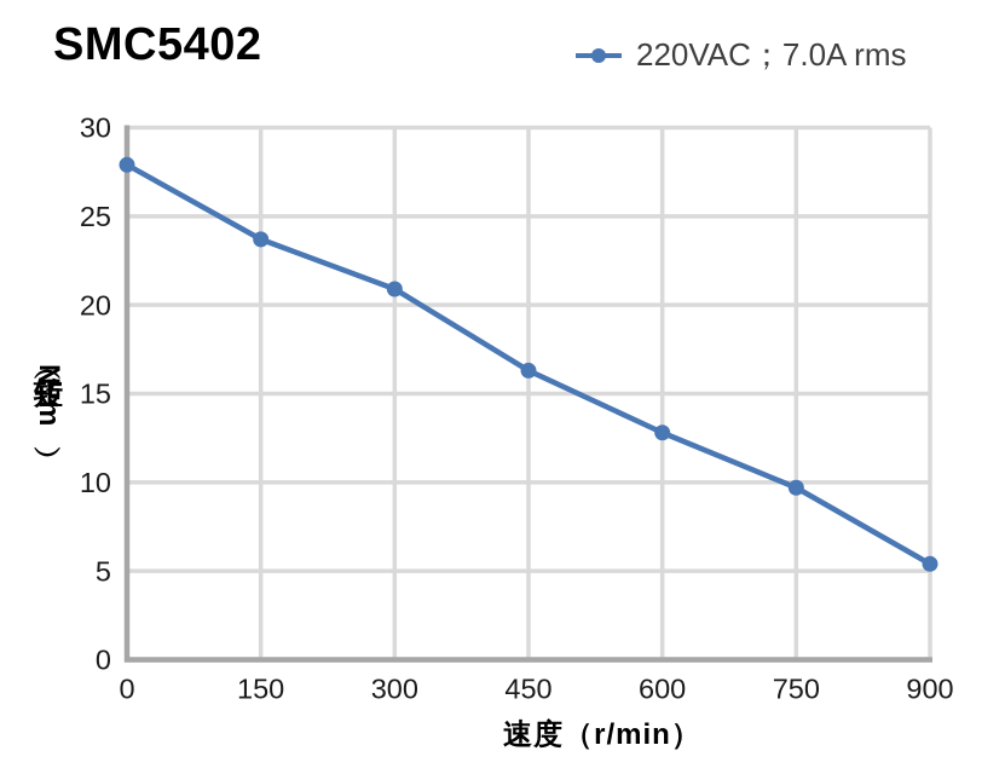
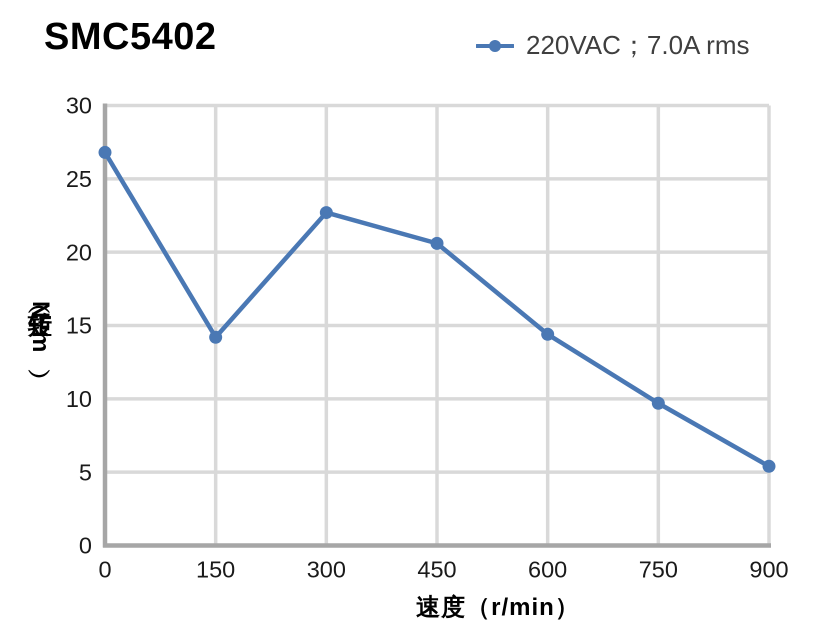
0: 27.9 -> 26.8
150: 23.7 -> 14.2
300: 20.9 -> 22.7
450: 16.3 -> 20.6
600: 12.8 -> 14.4
